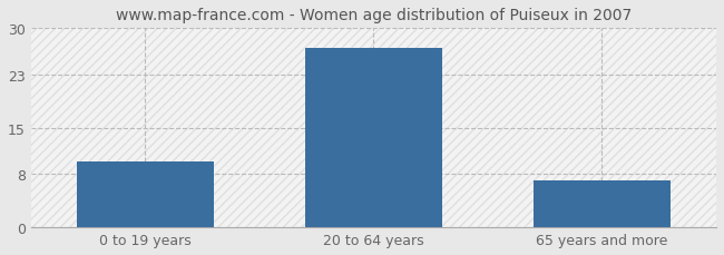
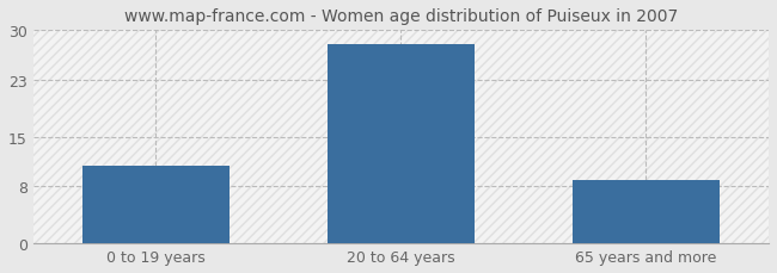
0 to 19 years: 10 -> 11
20 to 64 years: 27 -> 28
65 years and more: 7 -> 9
